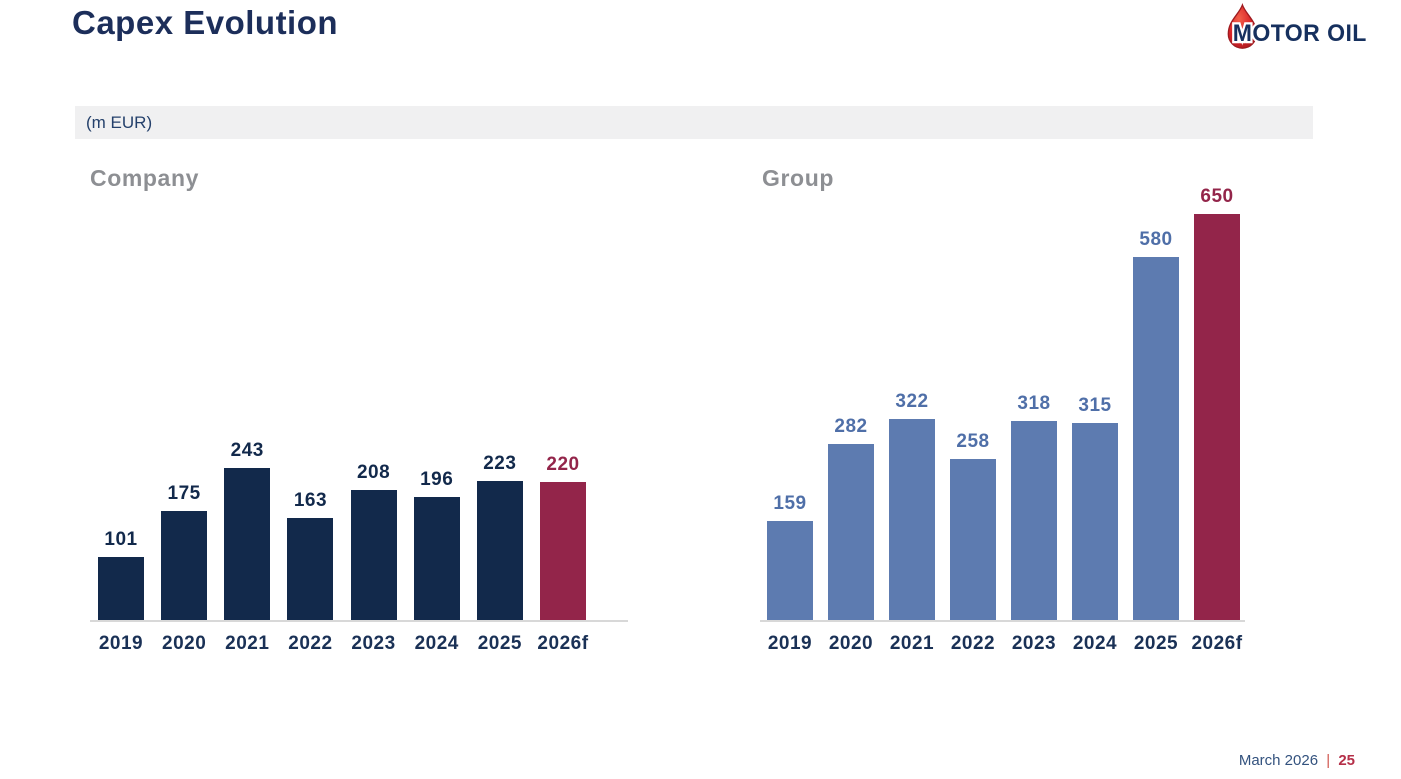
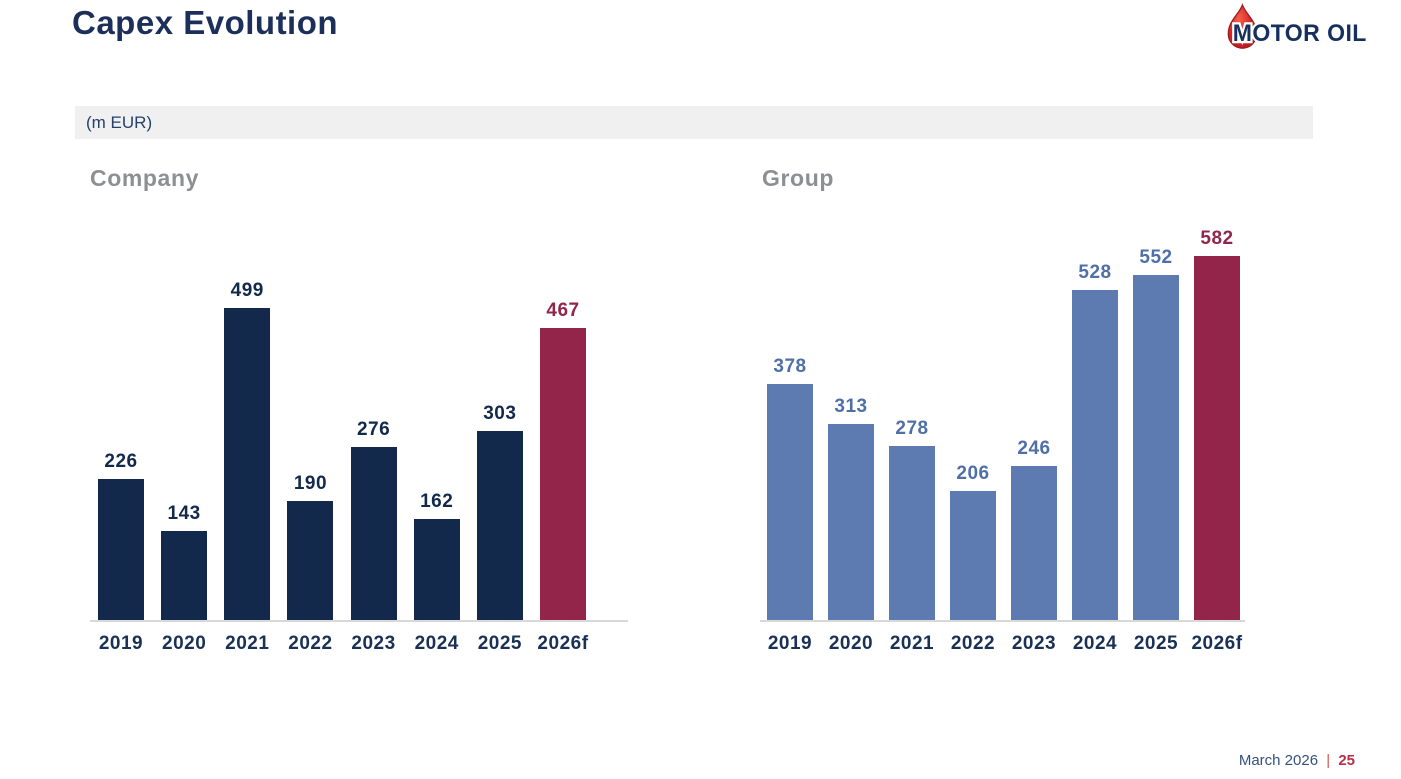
Company/2019: 101 -> 226
Company/2020: 175 -> 143
Company/2021: 243 -> 499
Company/2022: 163 -> 190
Company/2023: 208 -> 276
Company/2024: 196 -> 162
Company/2025: 223 -> 303
Company/2026f: 220 -> 467
Group/2019: 159 -> 378
Group/2020: 282 -> 313
Group/2021: 322 -> 278
Group/2022: 258 -> 206
Group/2023: 318 -> 246
Group/2024: 315 -> 528
Group/2025: 580 -> 552
Group/2026f: 650 -> 582
